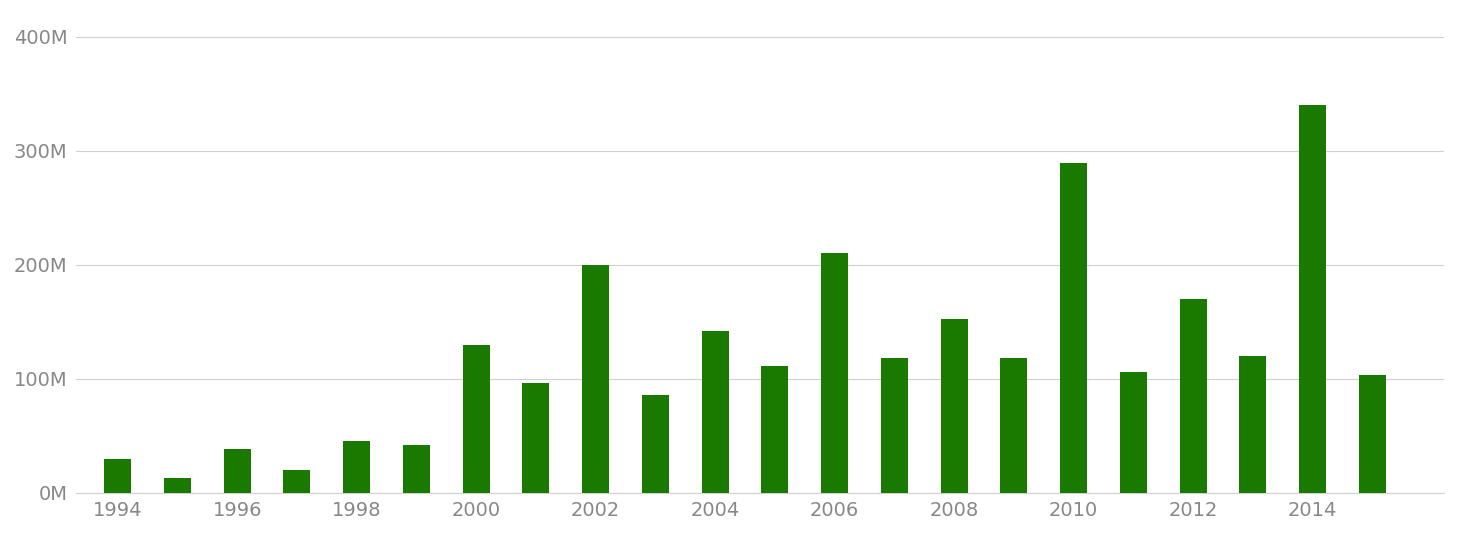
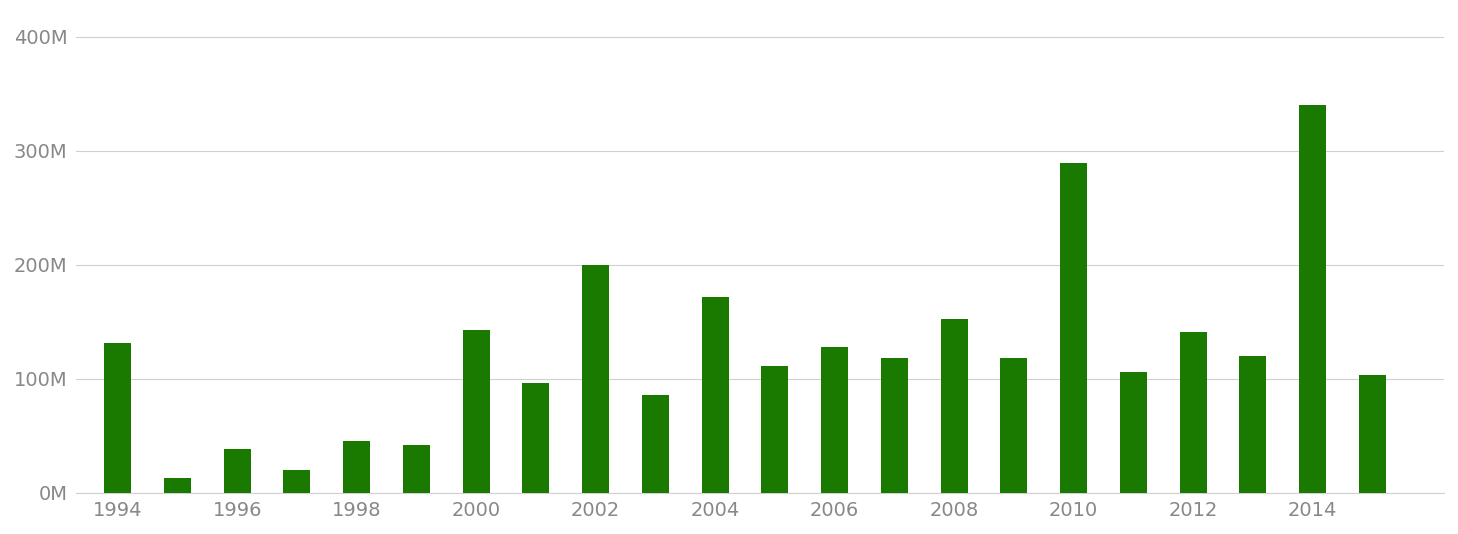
1994: 30M -> 131M
2000: 130M -> 143M
2004: 142M -> 172M
2006: 210M -> 128M
2012: 170M -> 141M
